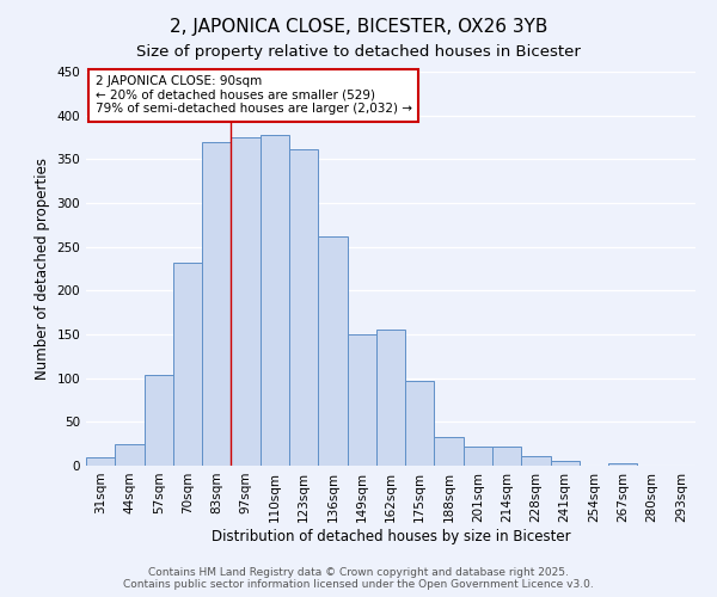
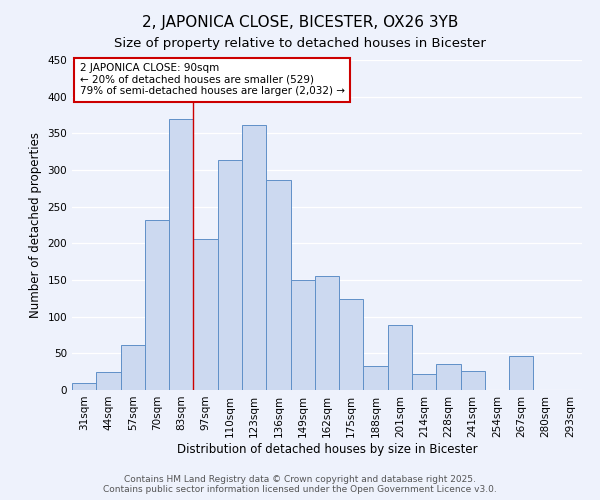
57sqm: 103 -> 62
97sqm: 375 -> 206
110sqm: 378 -> 314
136sqm: 262 -> 286
175sqm: 97 -> 124
201sqm: 22 -> 88
228sqm: 11 -> 36
241sqm: 5 -> 26
267sqm: 3 -> 46
